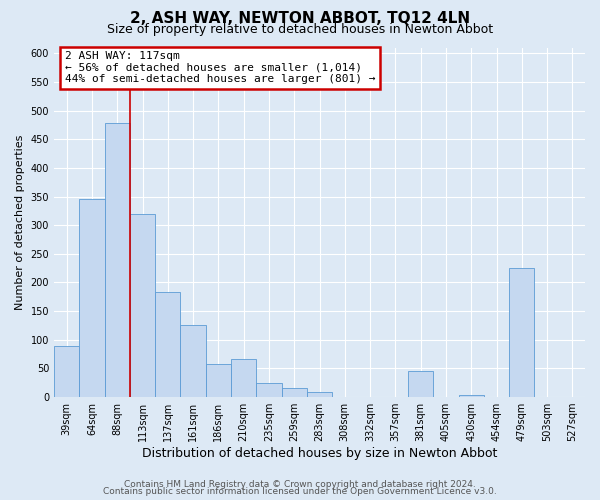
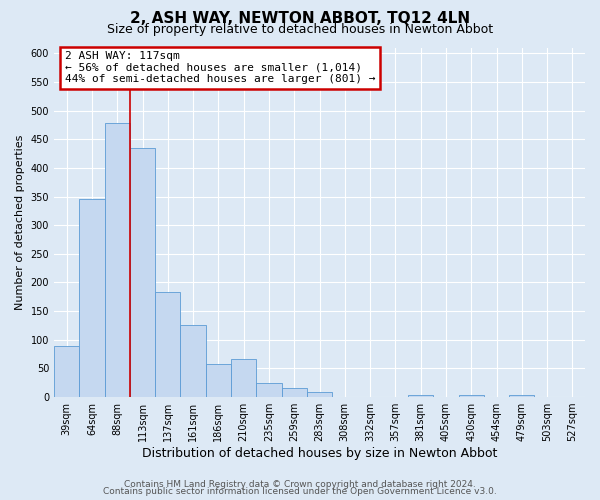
113sqm: 320 -> 435
381sqm: 46 -> 3
479sqm: 226 -> 3
